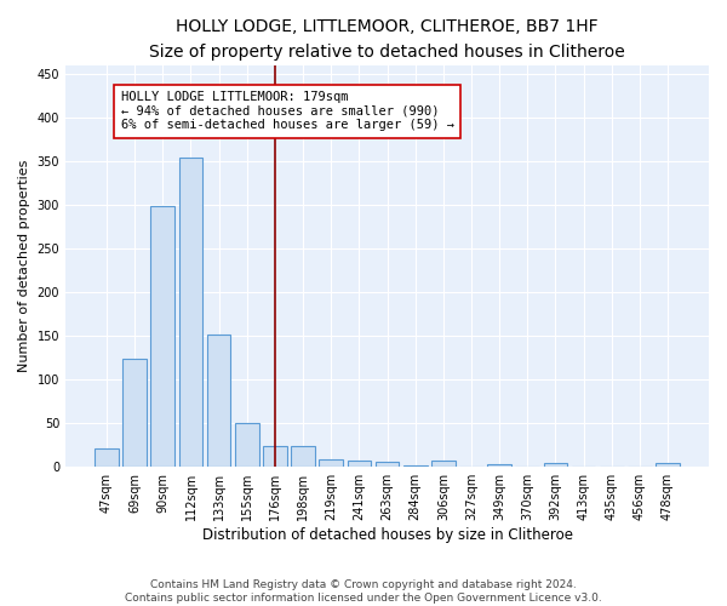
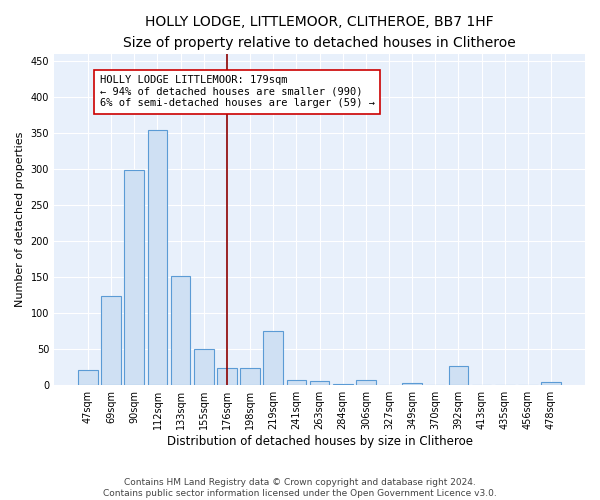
219sqm: 8 -> 74
392sqm: 4 -> 26
